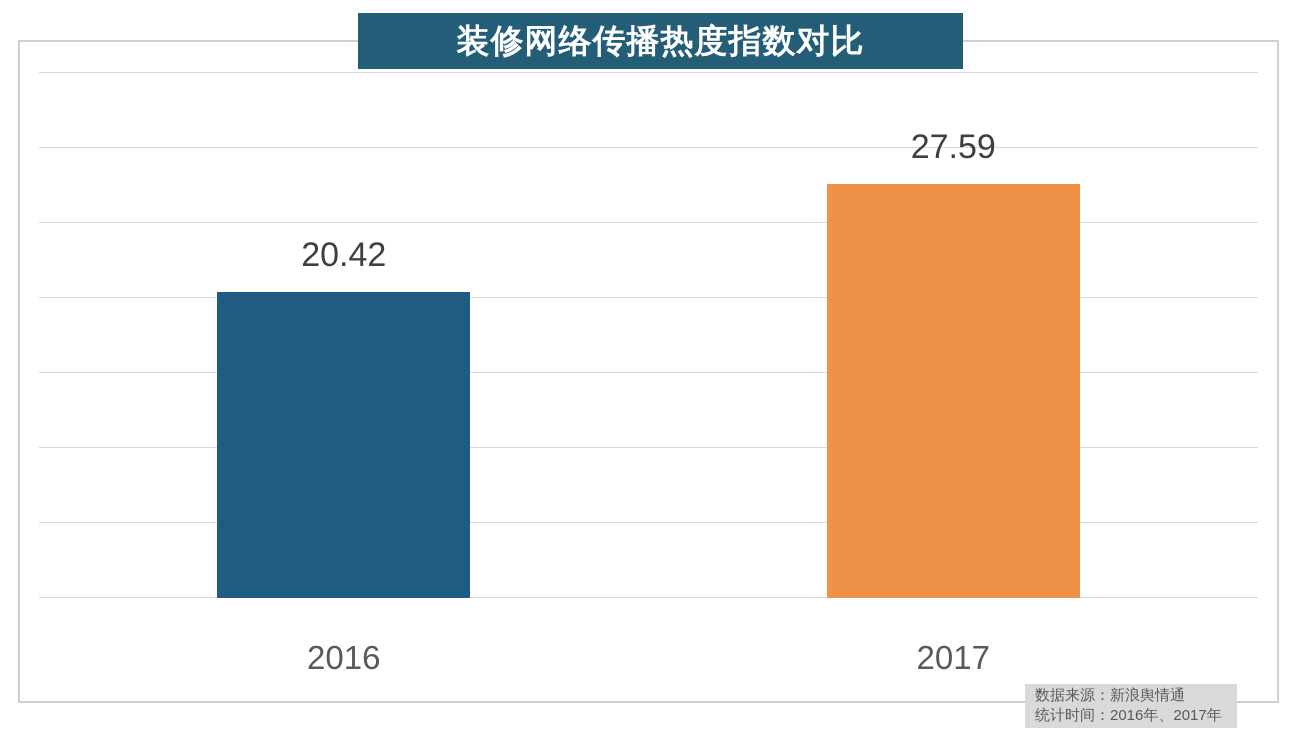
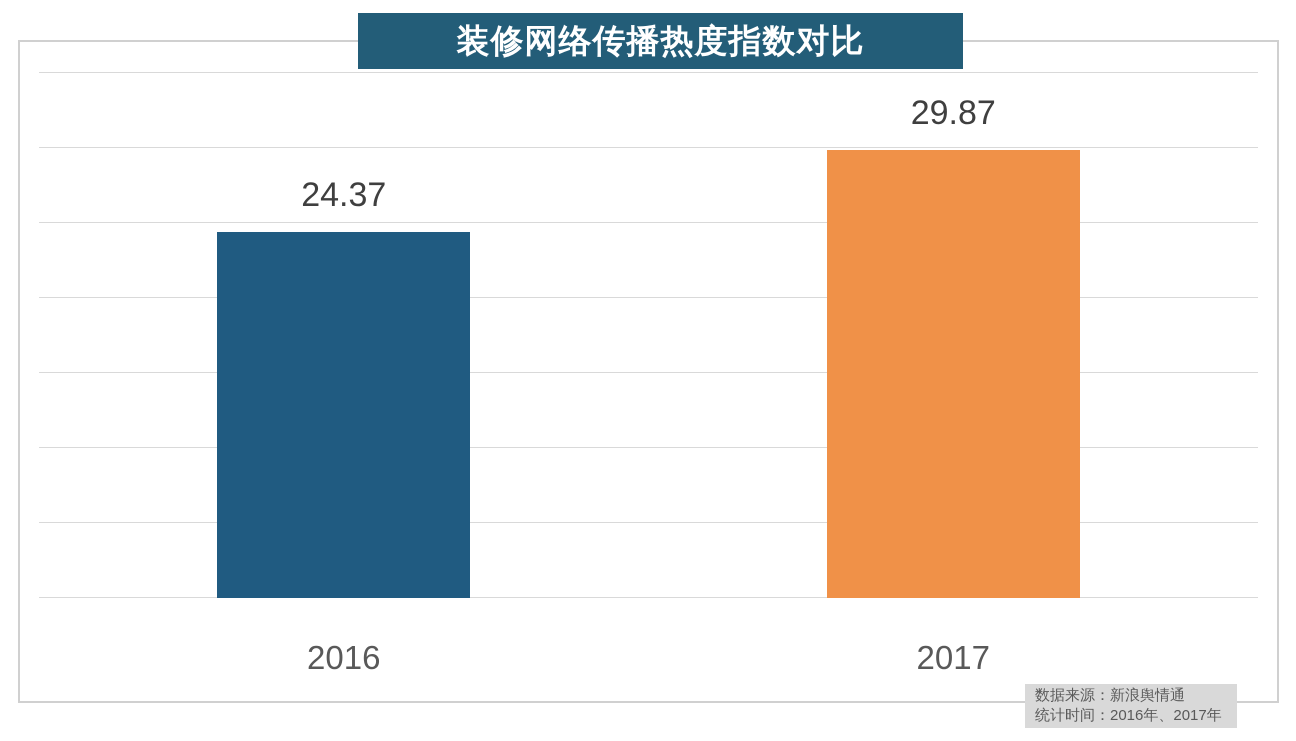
2016: 20.42 -> 24.37
2017: 27.59 -> 29.87
